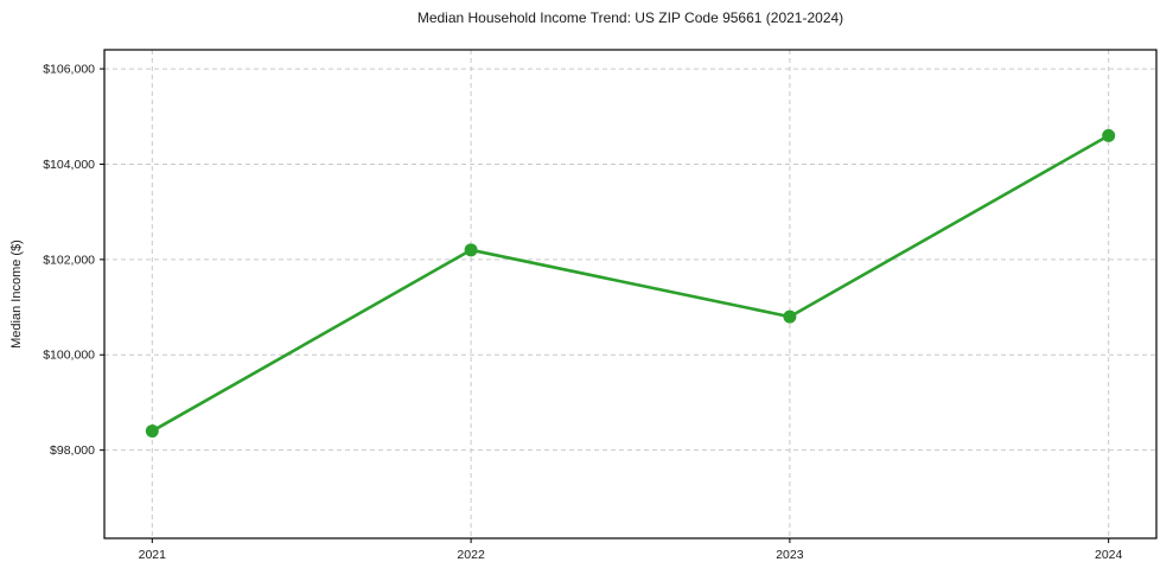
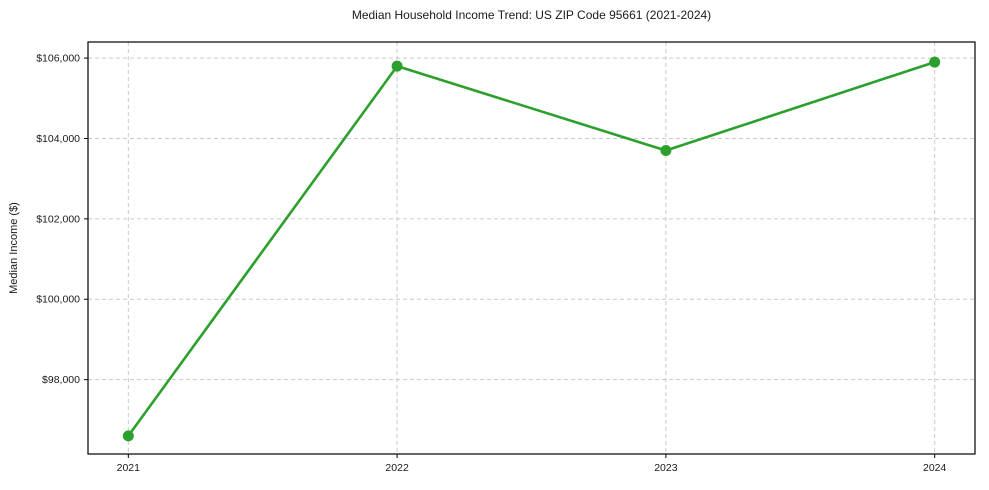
2021: $98400 -> $96600
2022: $102200 -> $105800
2023: $100800 -> $103700
2024: $104600 -> $105900
